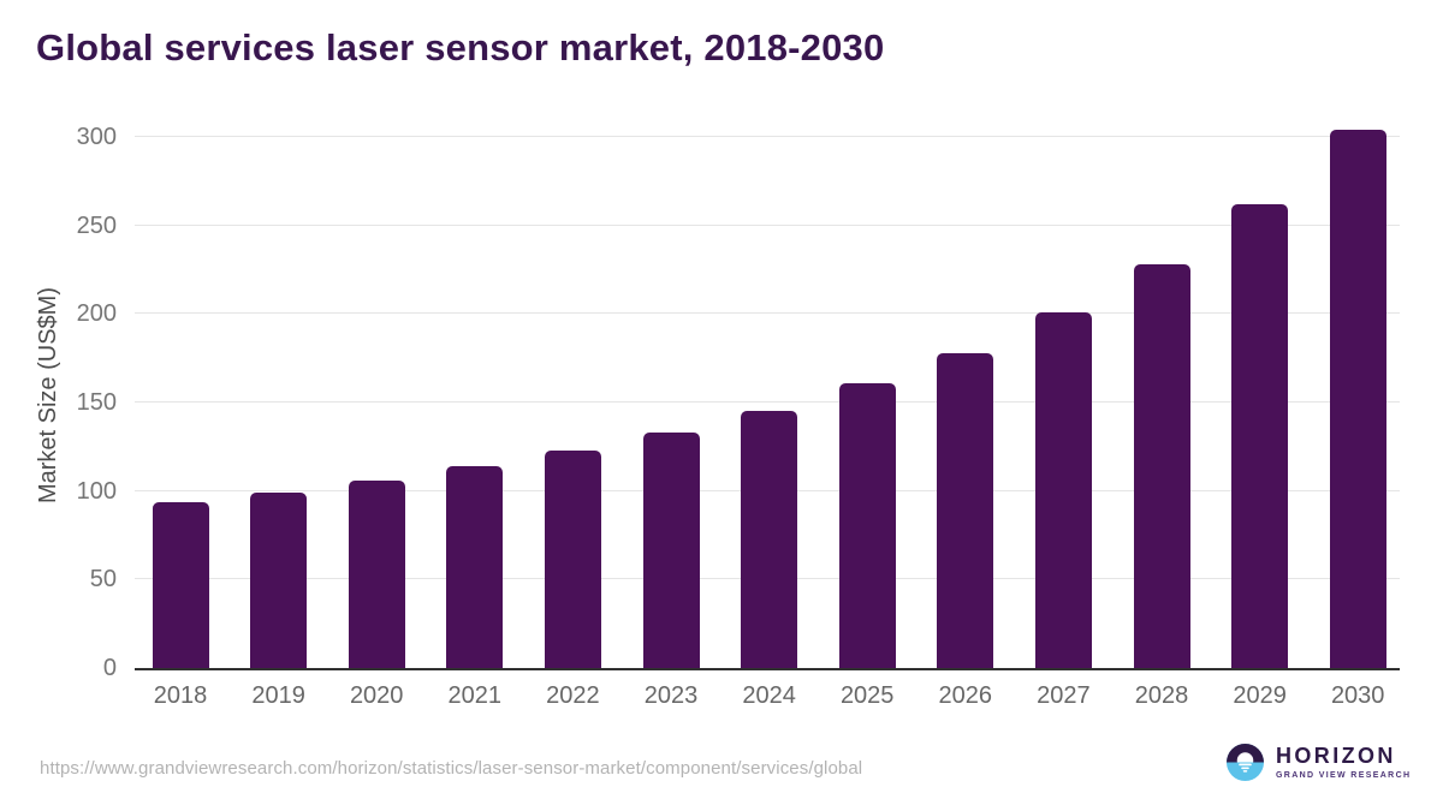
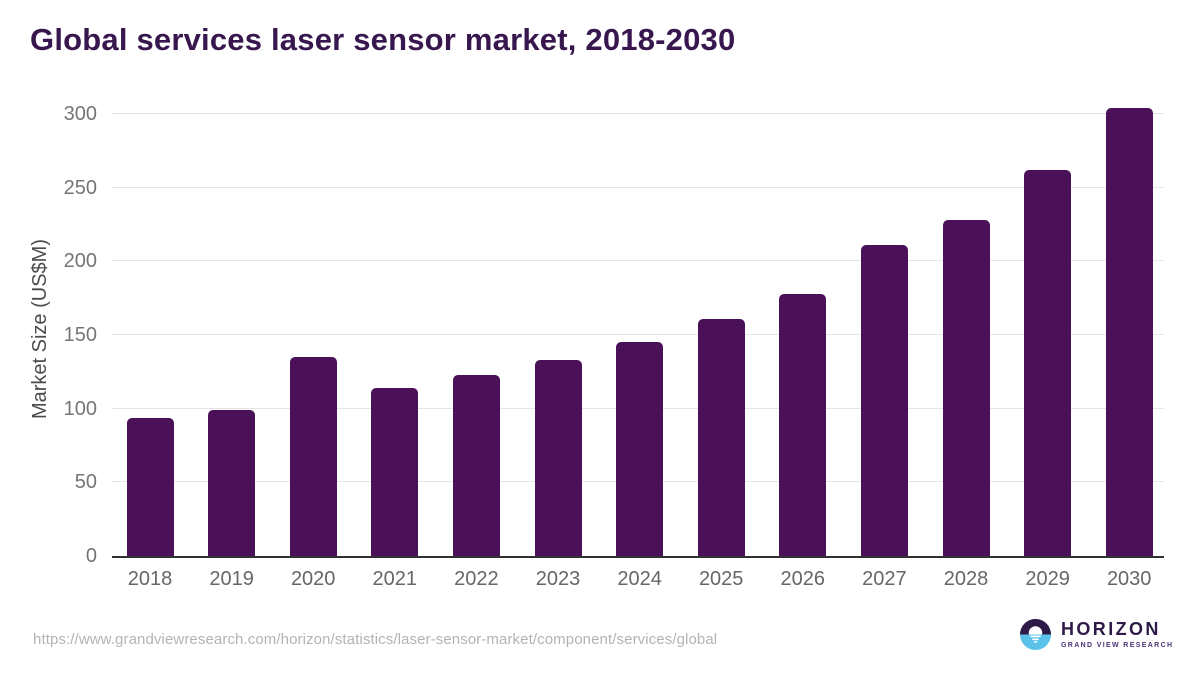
2020: 106 -> 135
2027: 201 -> 211
